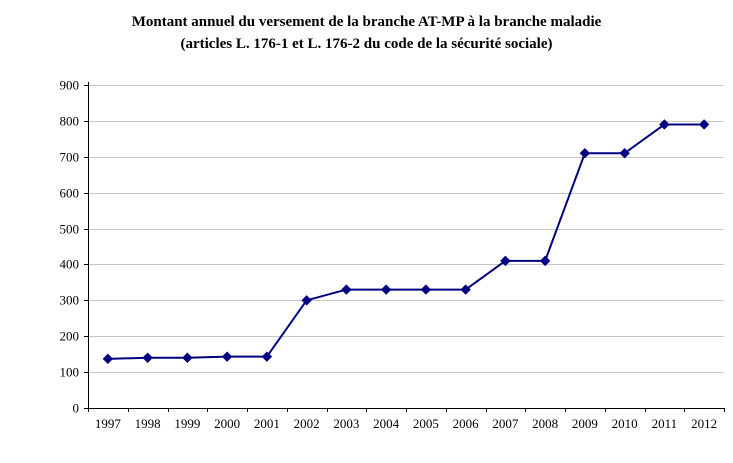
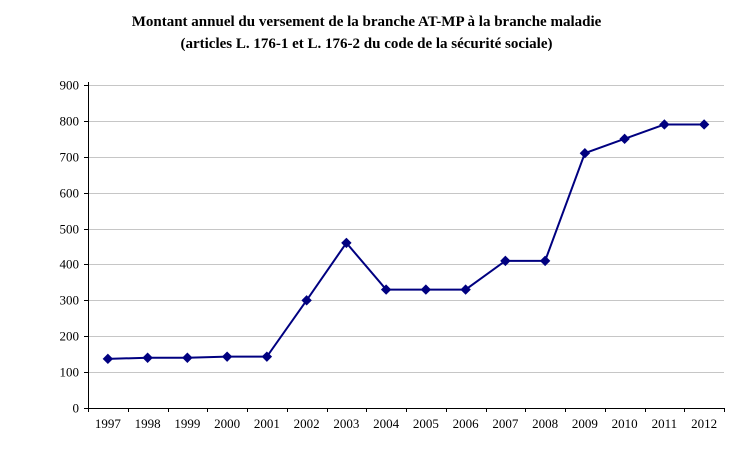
2003: 330 -> 460
2010: 710 -> 750
